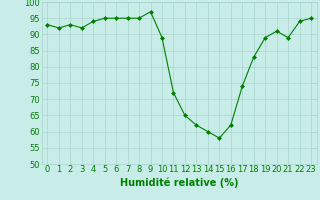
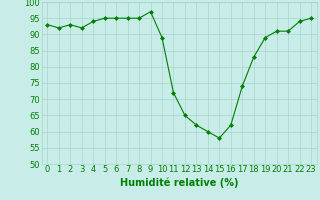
21: 89 -> 91
